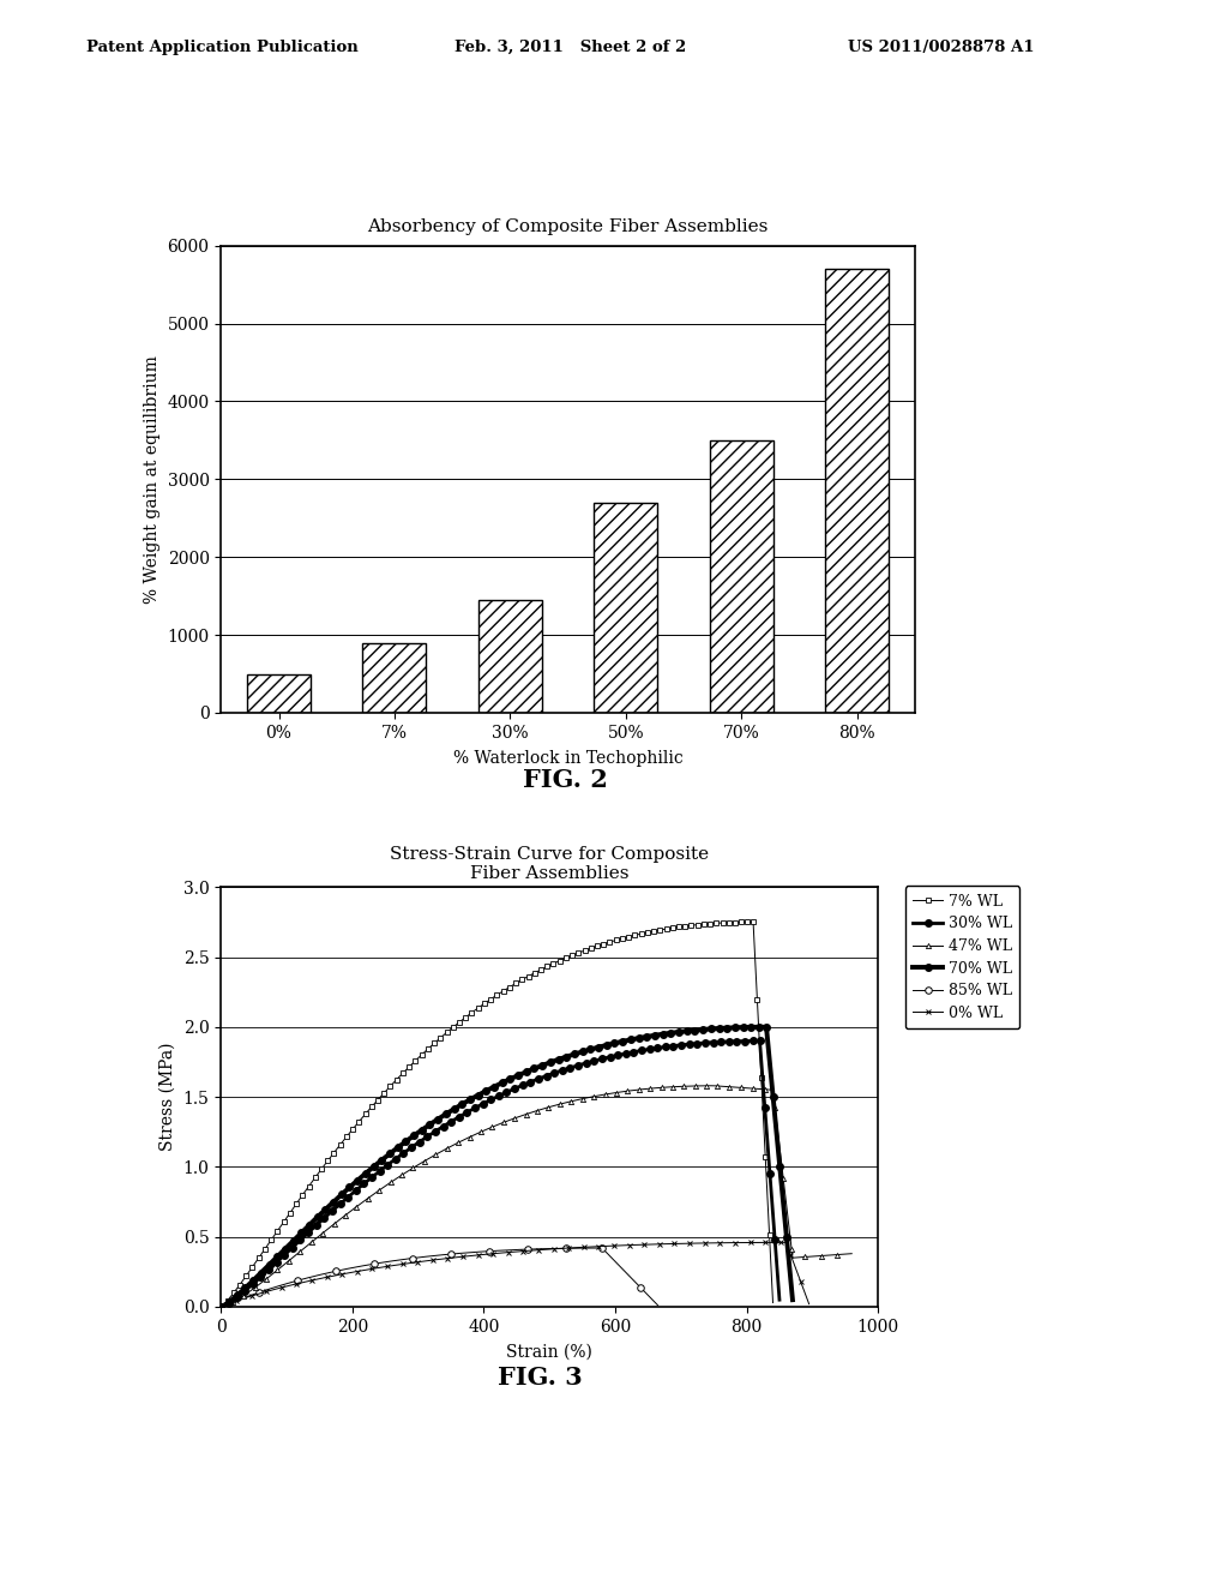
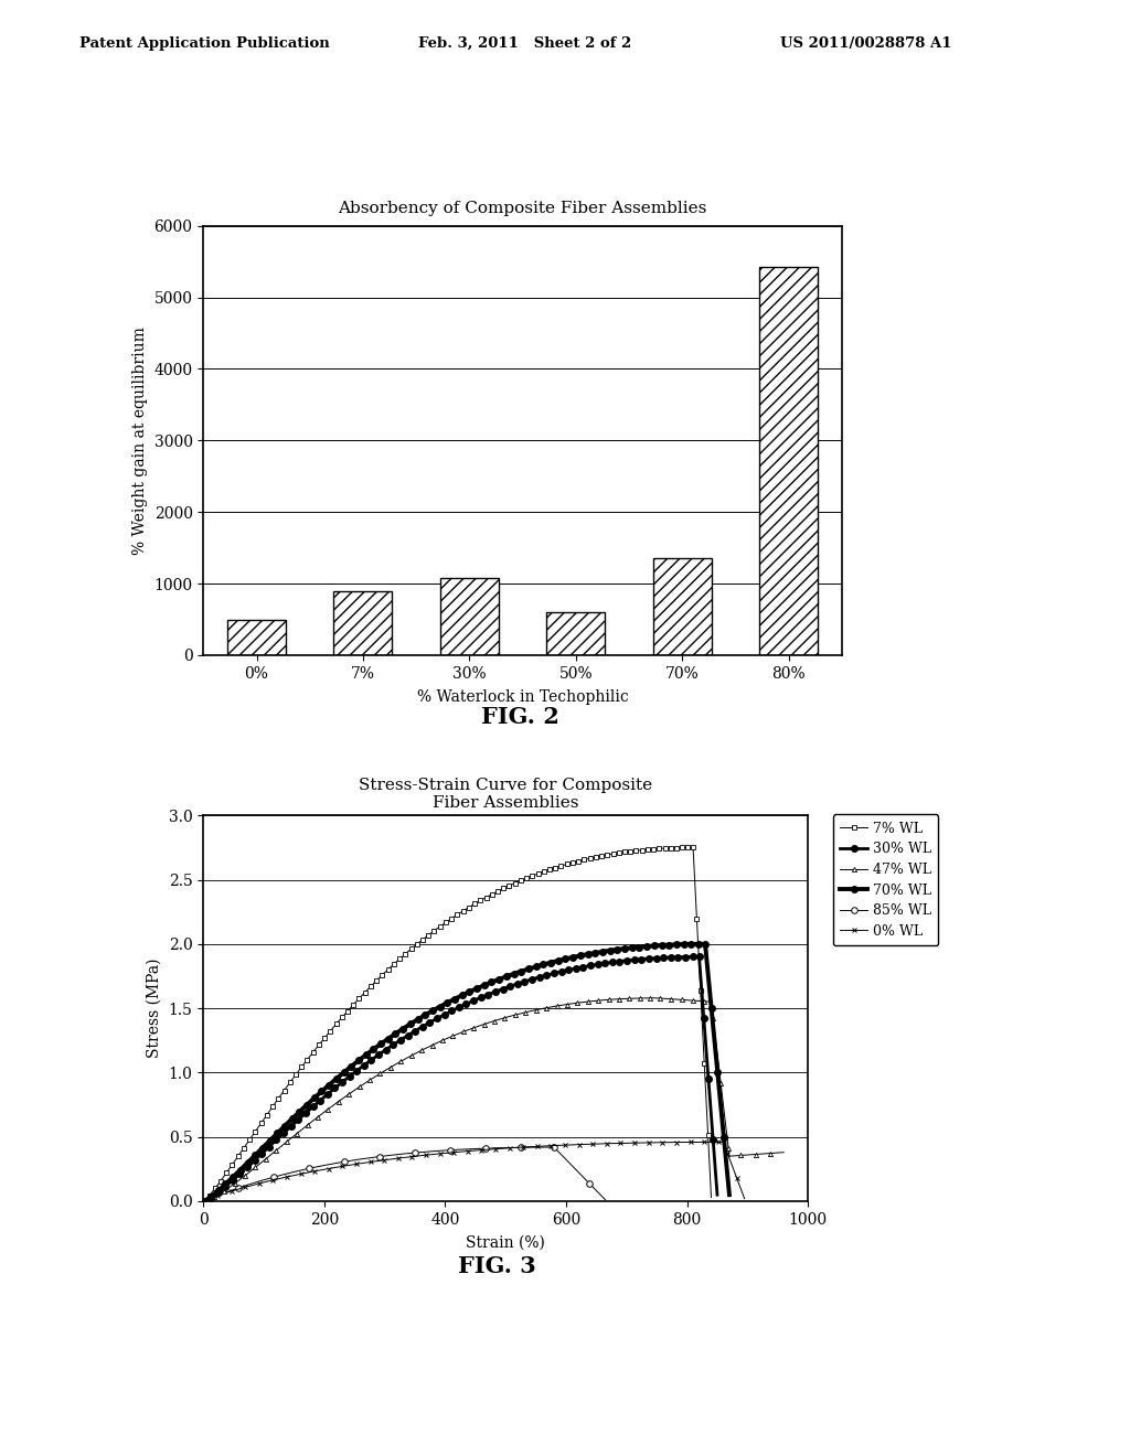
Absorbency of Composite Fiber Assemblies/30%: 1450 -> 1080
Absorbency of Composite Fiber Assemblies/50%: 2700 -> 600
Absorbency of Composite Fiber Assemblies/70%: 3500 -> 1360
Absorbency of Composite Fiber Assemblies/80%: 5700 -> 5420
